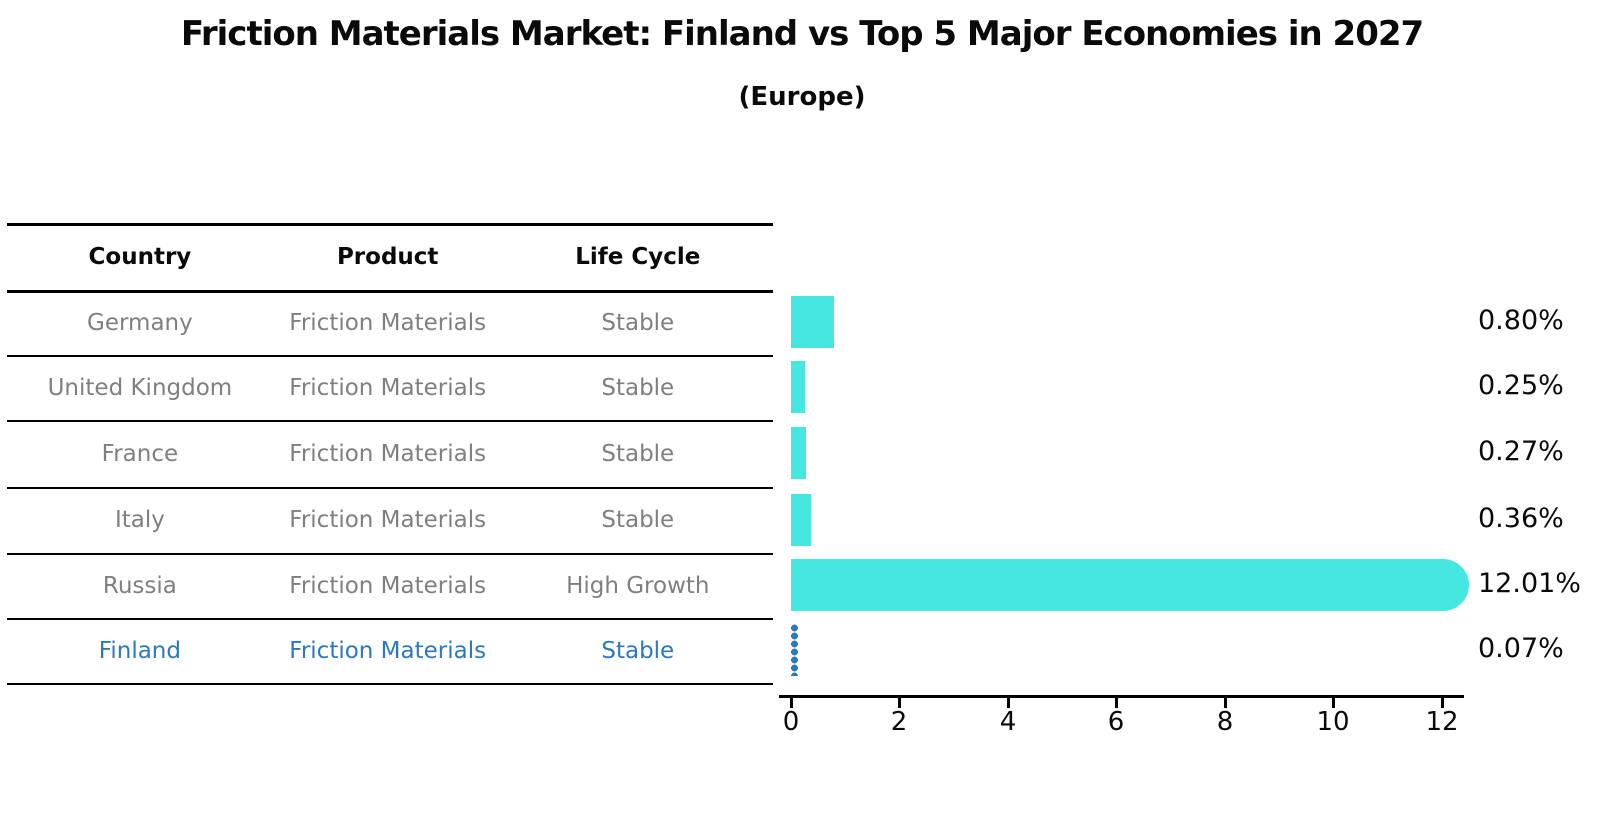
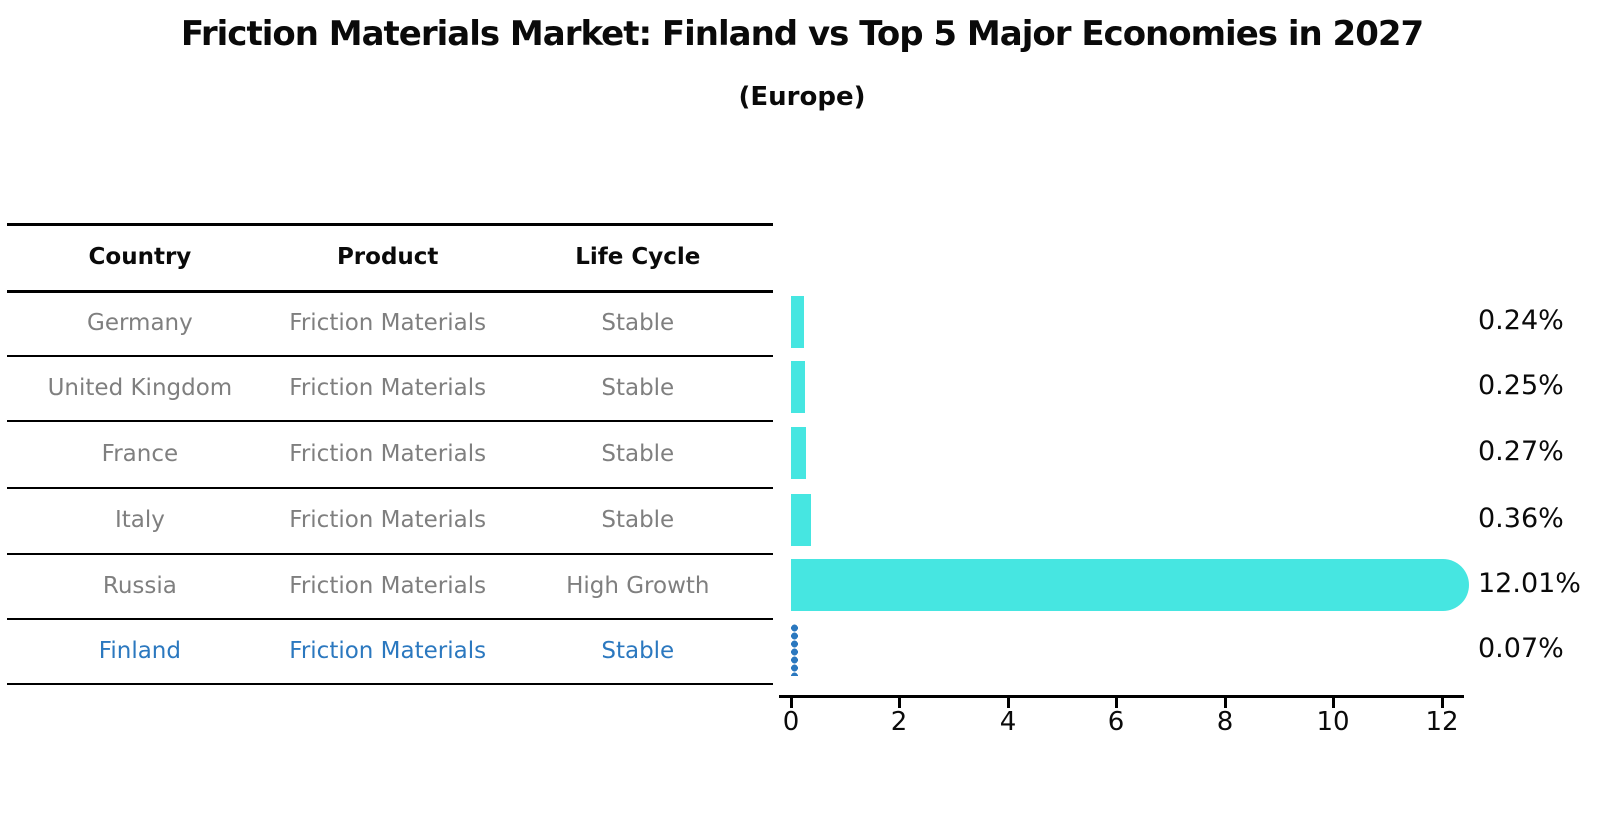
Germany: 0.80% -> 0.24%
